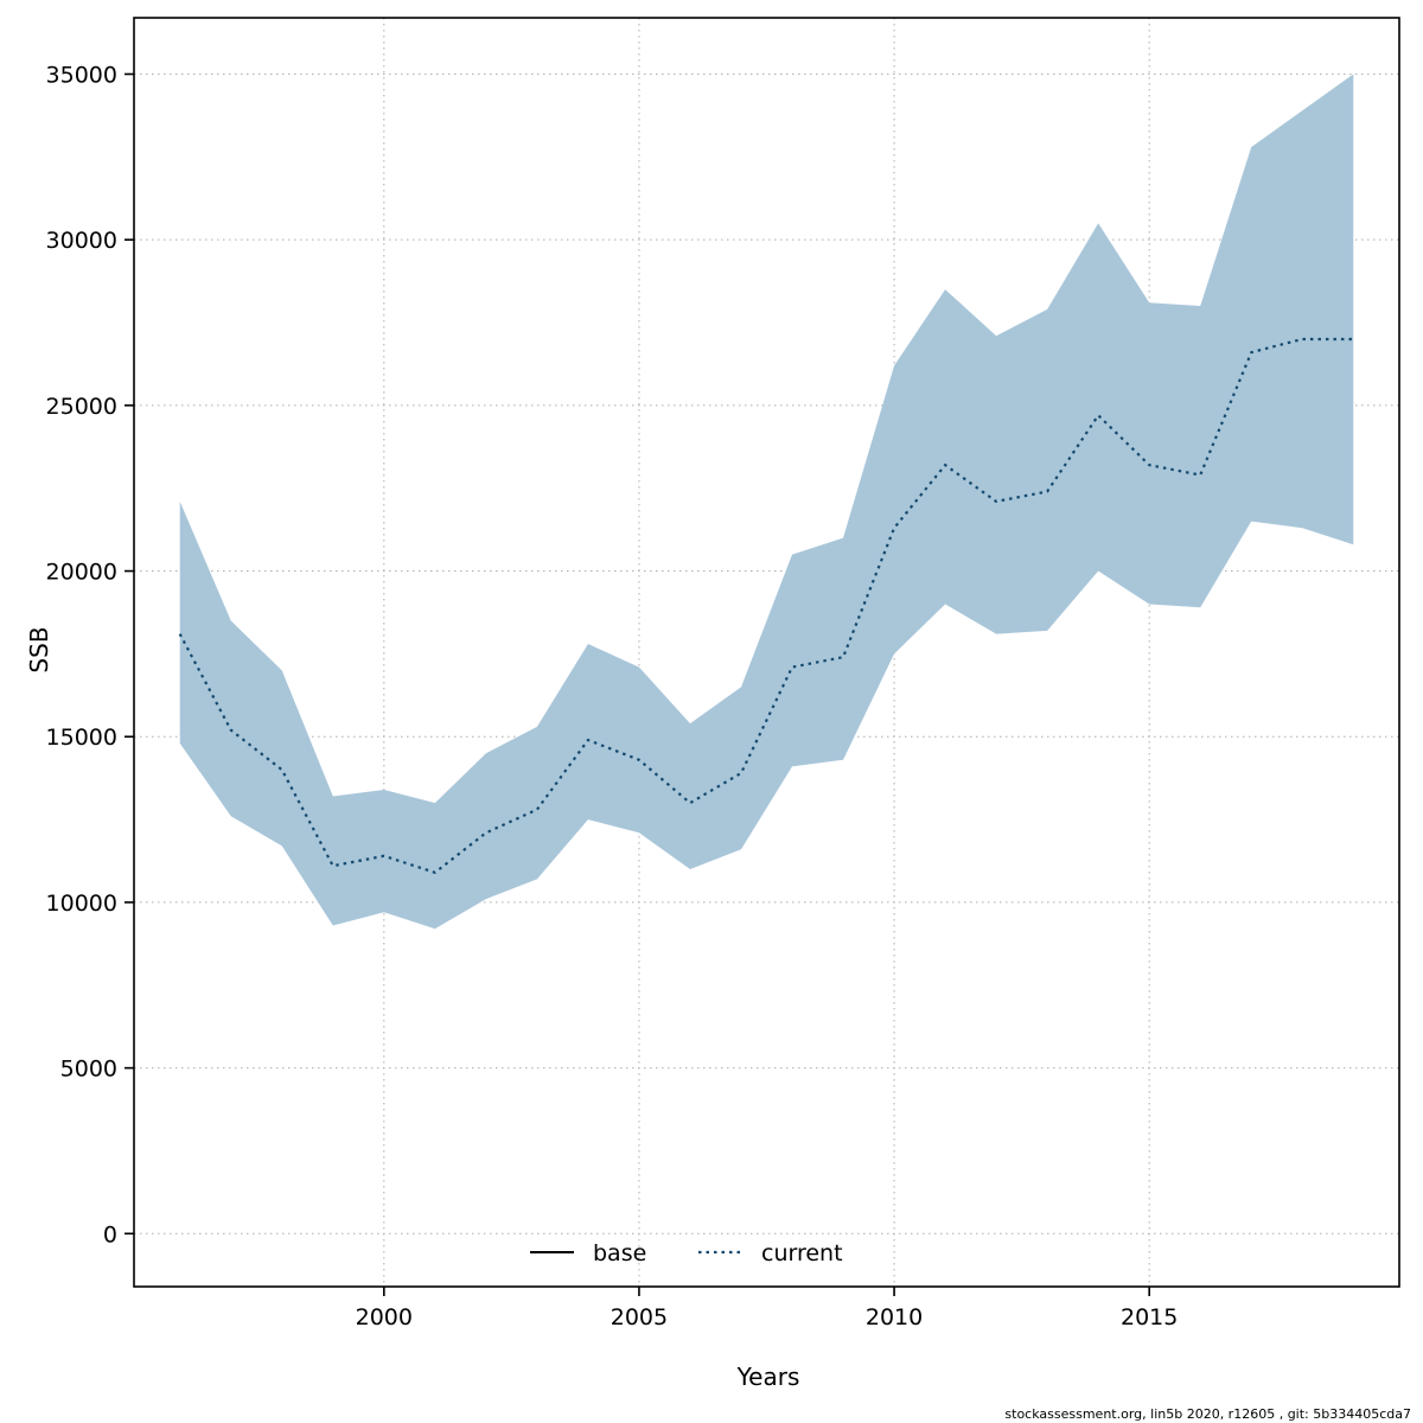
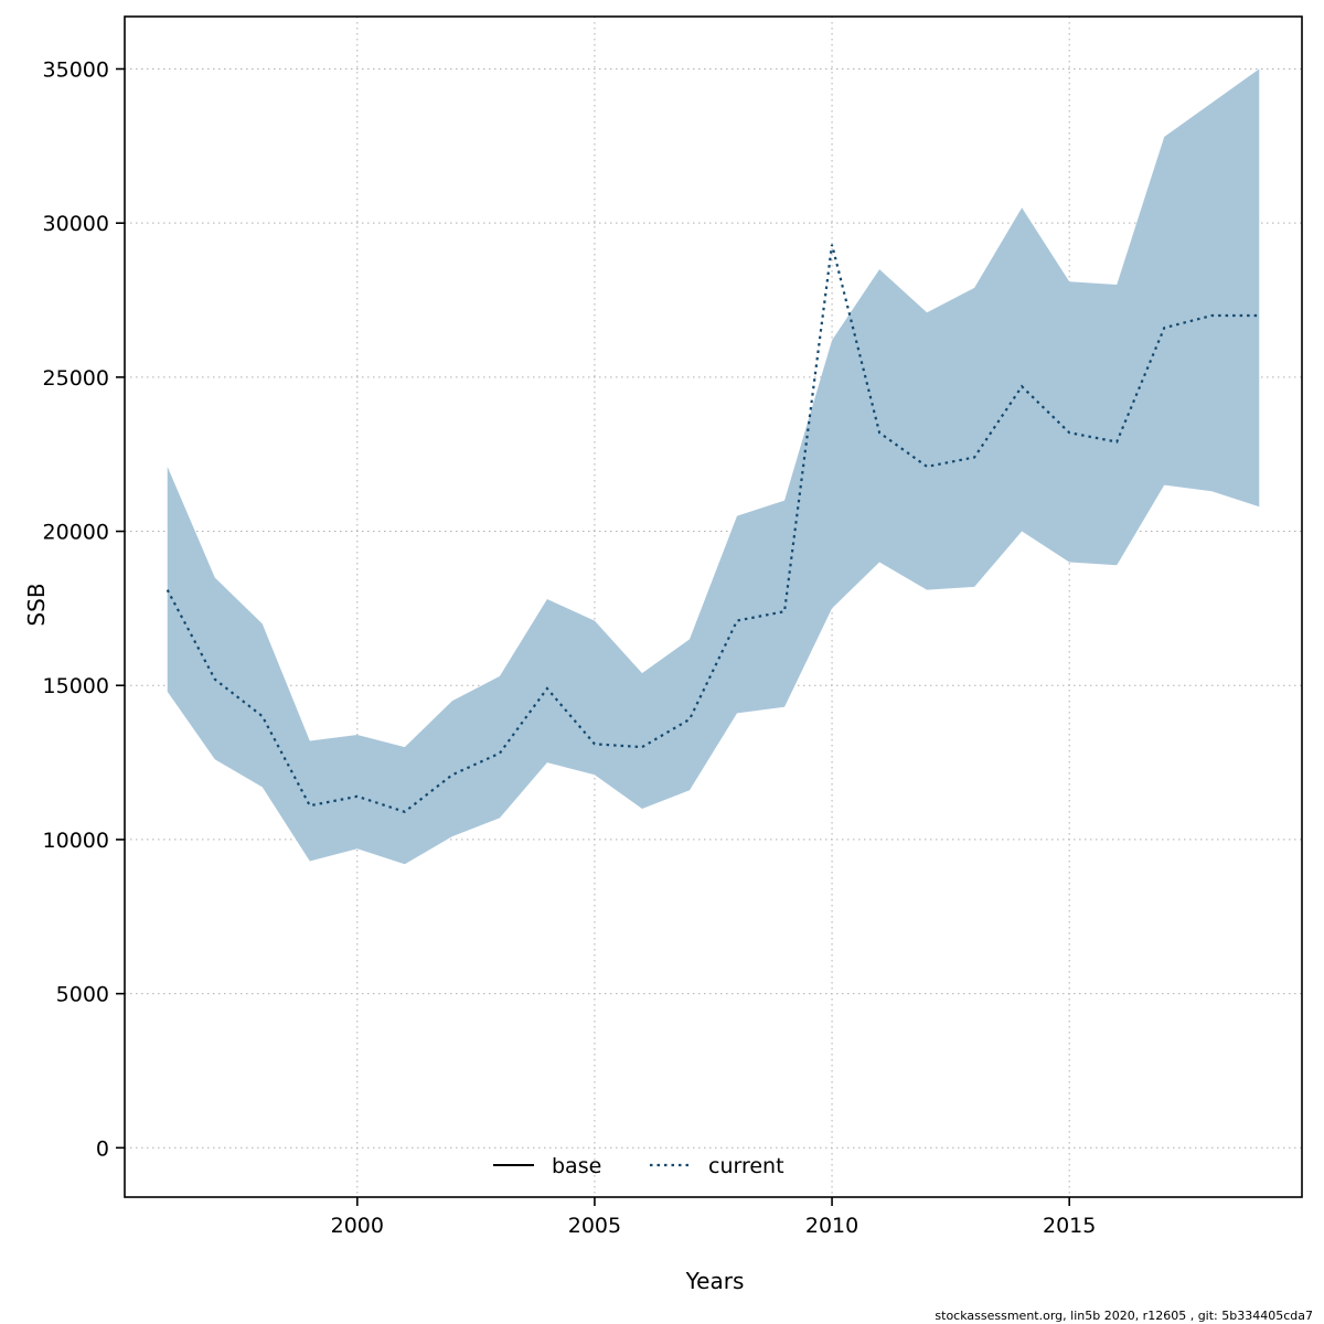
current/2005: 14300 -> 13100
current/2010: 21300 -> 29300
